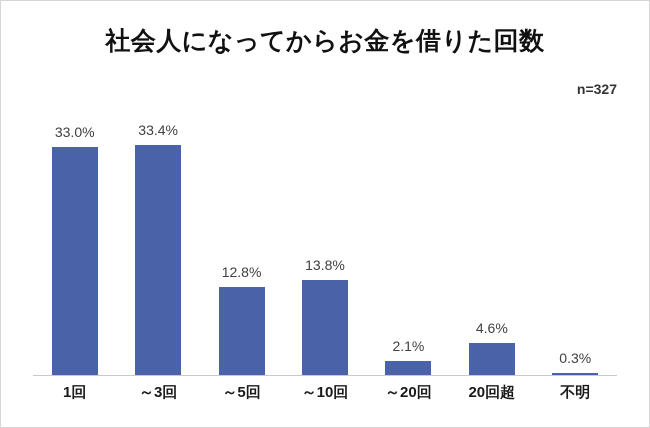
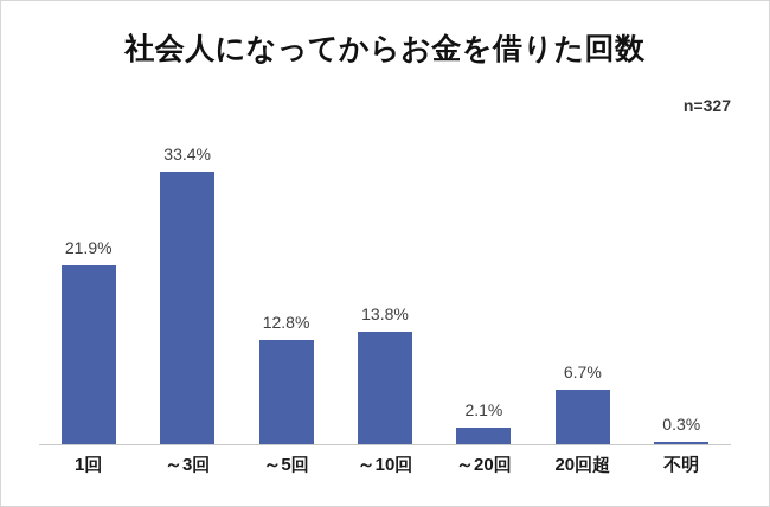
1回: 33.0% -> 21.9%
20回超: 4.6% -> 6.7%
